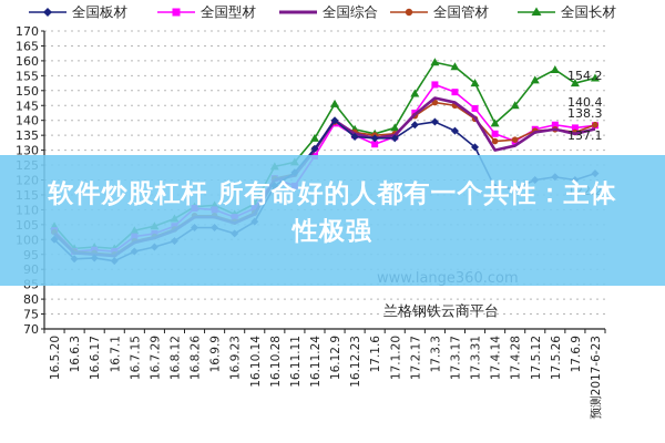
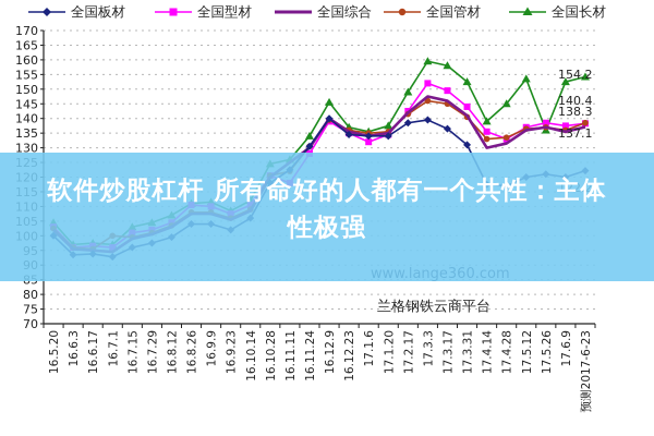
全国管材/16.7.1: 95 -> 100
全国综合/16.11.11: 122 -> 125
全国长材/17.5.26: 157 -> 136
